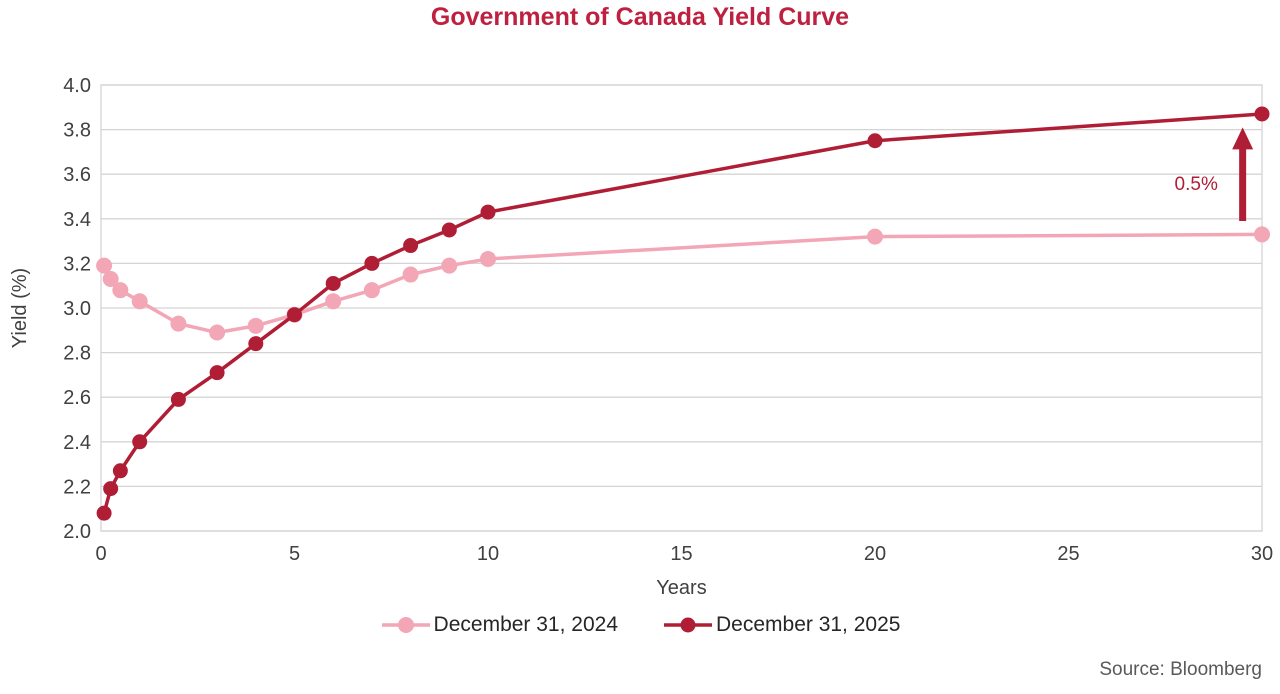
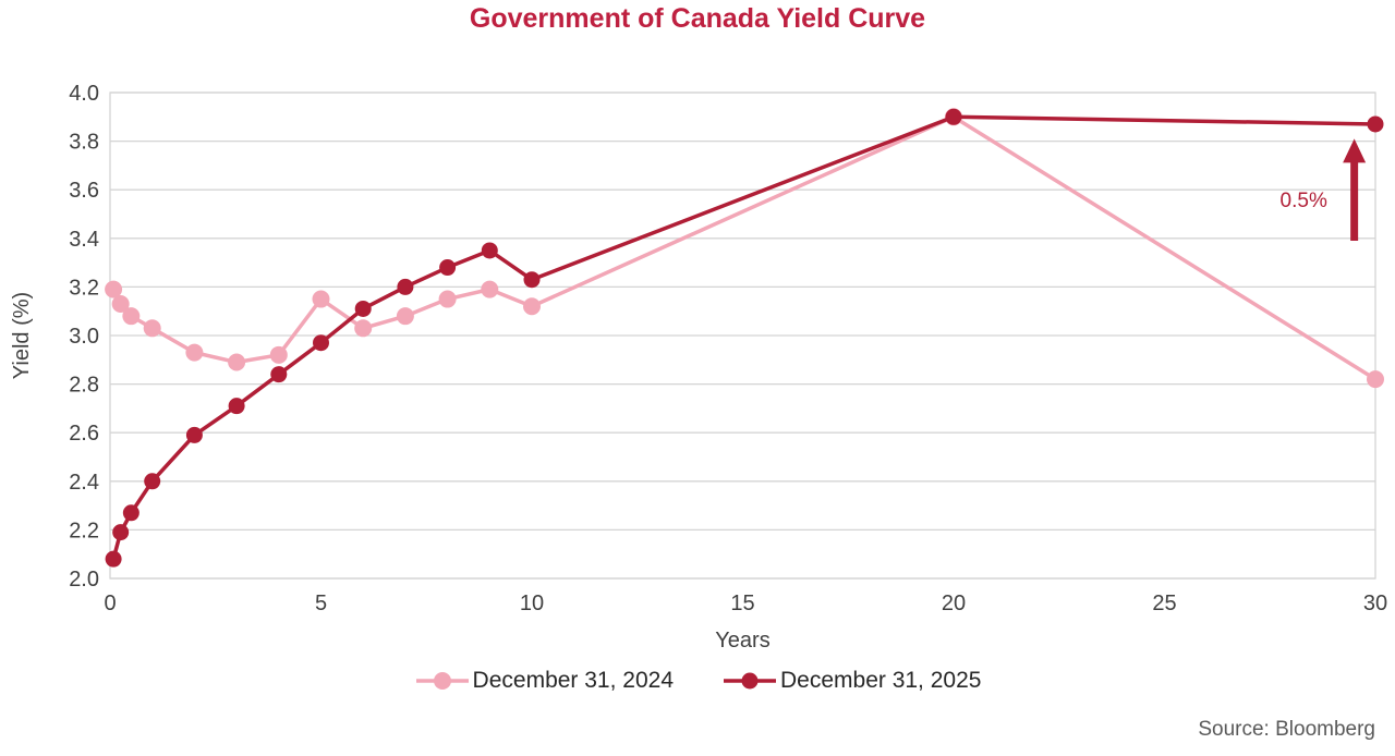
December 31, 2024/5: 2.97 -> 3.15
December 31, 2024/10: 3.22 -> 3.12
December 31, 2025/10: 3.43 -> 3.23
December 31, 2024/20: 3.32 -> 3.90
December 31, 2025/20: 3.75 -> 3.90
December 31, 2024/30: 3.33 -> 2.82
